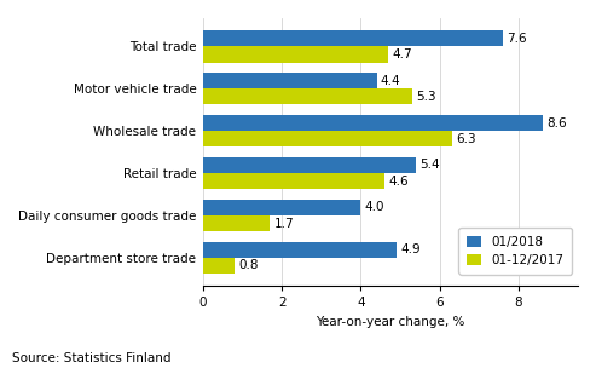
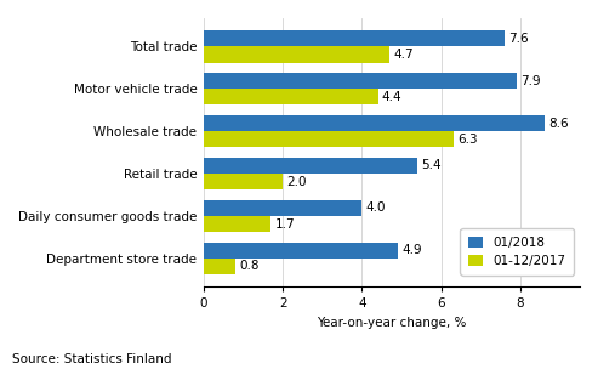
01/2018/Motor vehicle trade: 4.4 -> 7.9
01-12/2017/Motor vehicle trade: 5.3 -> 4.4
01-12/2017/Retail trade: 4.6 -> 2.0
